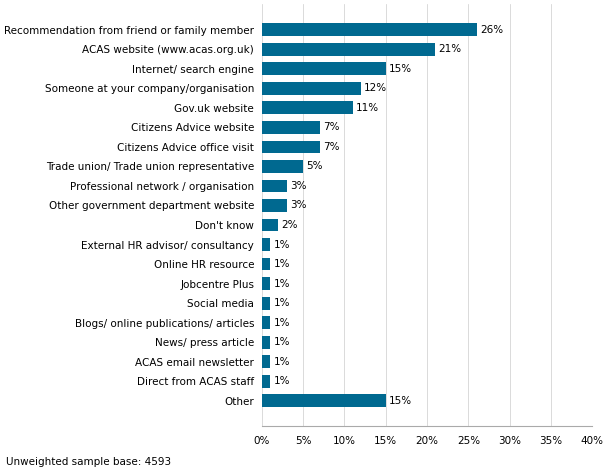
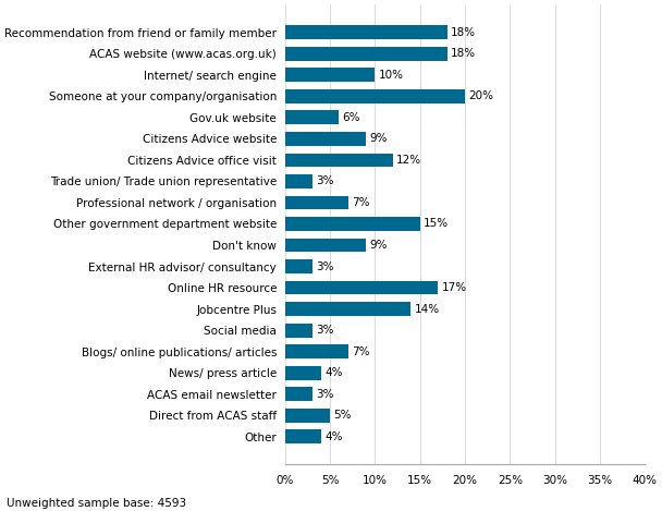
Recommendation from friend or family member: 26% -> 18%
ACAS website (www.acas.org.uk): 21% -> 18%
Internet/ search engine: 15% -> 10%
Someone at your company/organisation: 12% -> 20%
Gov.uk website: 11% -> 6%
Citizens Advice website: 7% -> 9%
Citizens Advice office visit: 7% -> 12%
Trade union/ Trade union representative: 5% -> 3%
Professional network / organisation: 3% -> 7%
Other government department website: 3% -> 15%
Don't know: 2% -> 9%
External HR advisor/ consultancy: 1% -> 3%
Online HR resource: 1% -> 17%
Jobcentre Plus: 1% -> 14%
Social media: 1% -> 3%
Blogs/ online publications/ articles: 1% -> 7%
News/ press article: 1% -> 4%
ACAS email newsletter: 1% -> 3%
Direct from ACAS staff: 1% -> 5%
Other: 15% -> 4%
